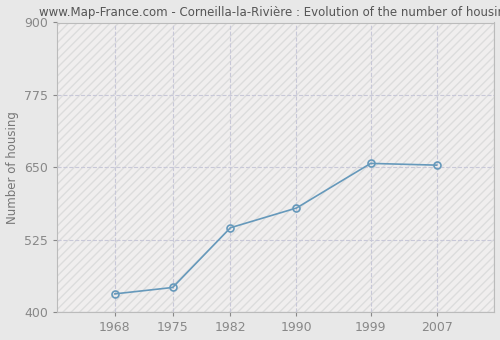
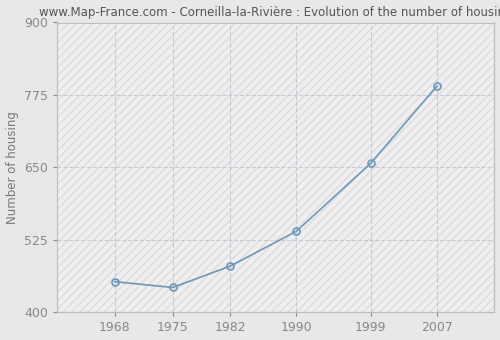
1968: 432 -> 453
1982: 546 -> 480
1990: 580 -> 540
2007: 654 -> 790
